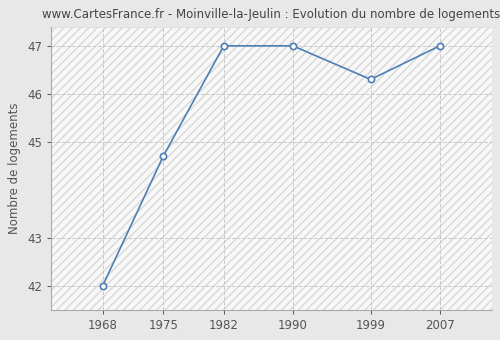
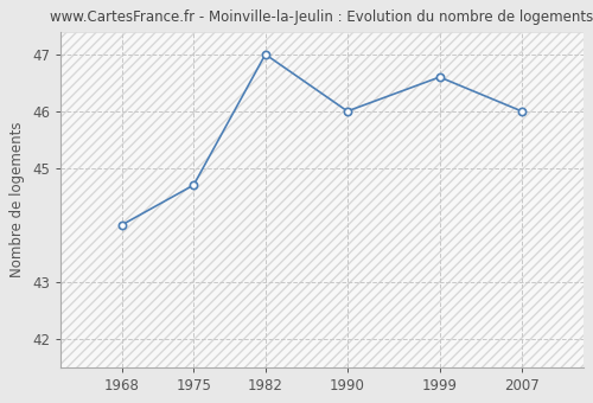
1968: 42.0 -> 44.0
1990: 47.0 -> 46.0
1999: 46.3 -> 46.6
2007: 47.0 -> 46.0
